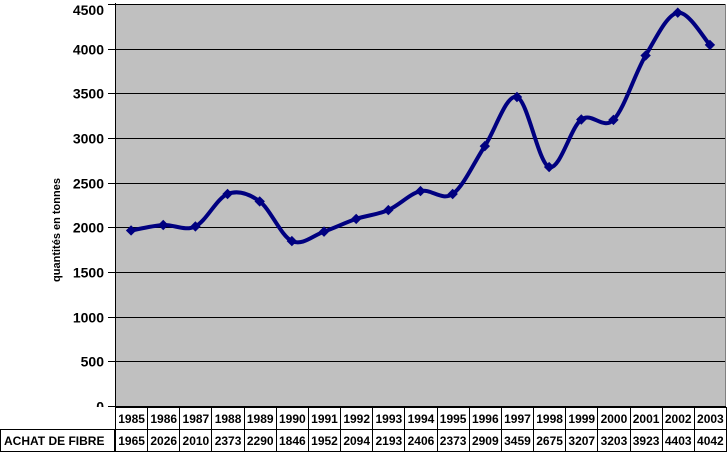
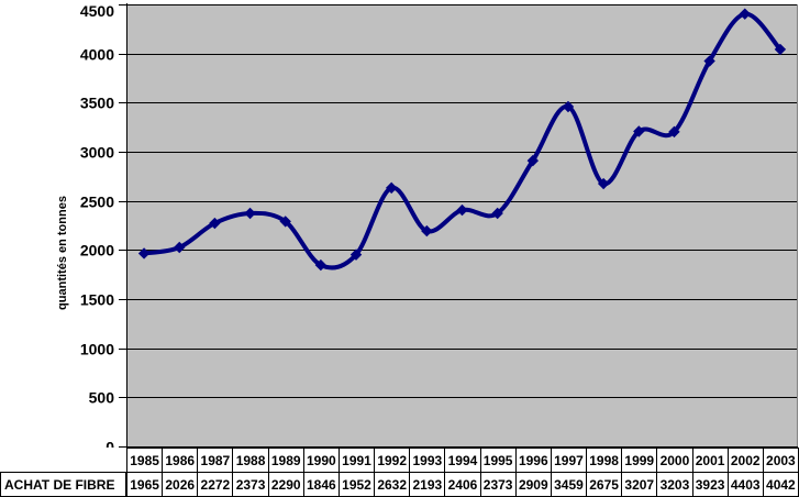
1987: 2010 -> 2272
1992: 2094 -> 2632
